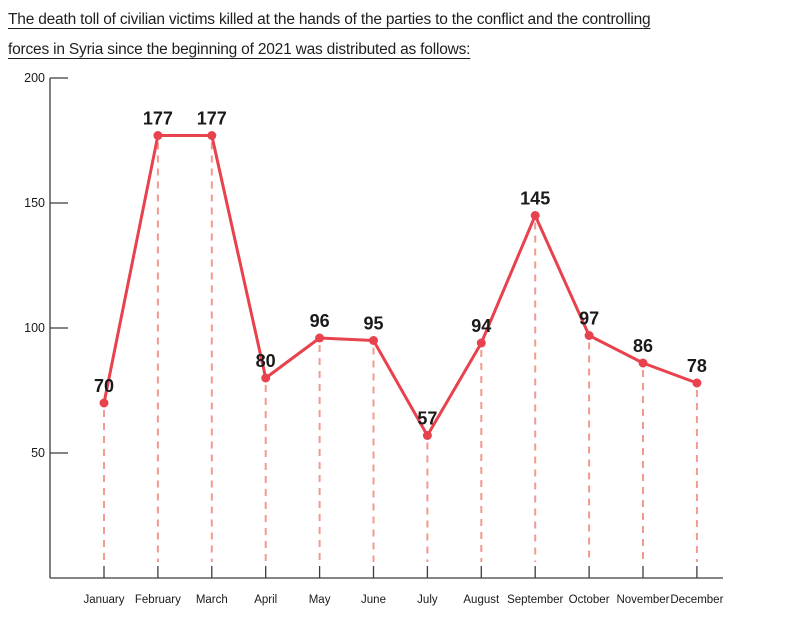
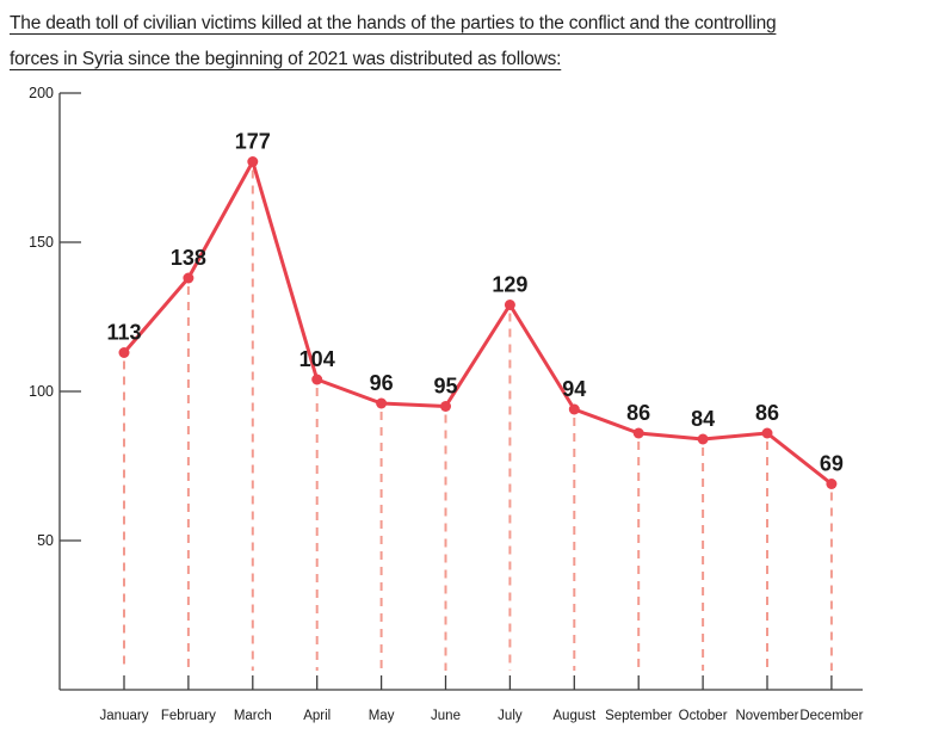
January: 70 -> 113
February: 177 -> 138
April: 80 -> 104
July: 57 -> 129
September: 145 -> 86
October: 97 -> 84
December: 78 -> 69
